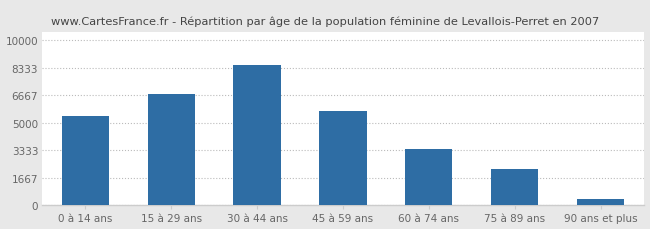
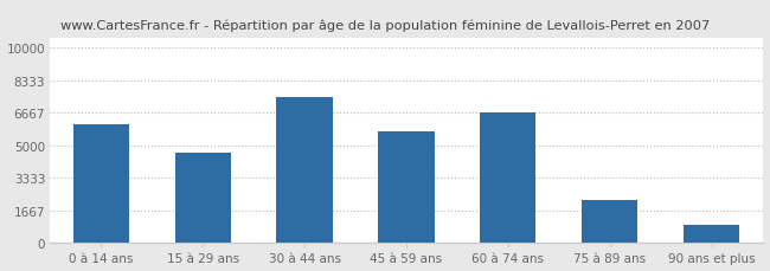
0 à 14 ans: 5400 -> 6100
15 à 29 ans: 6800 -> 4600
30 à 44 ans: 8500 -> 7500
60 à 74 ans: 3400 -> 6700
90 ans et plus: 400 -> 900
